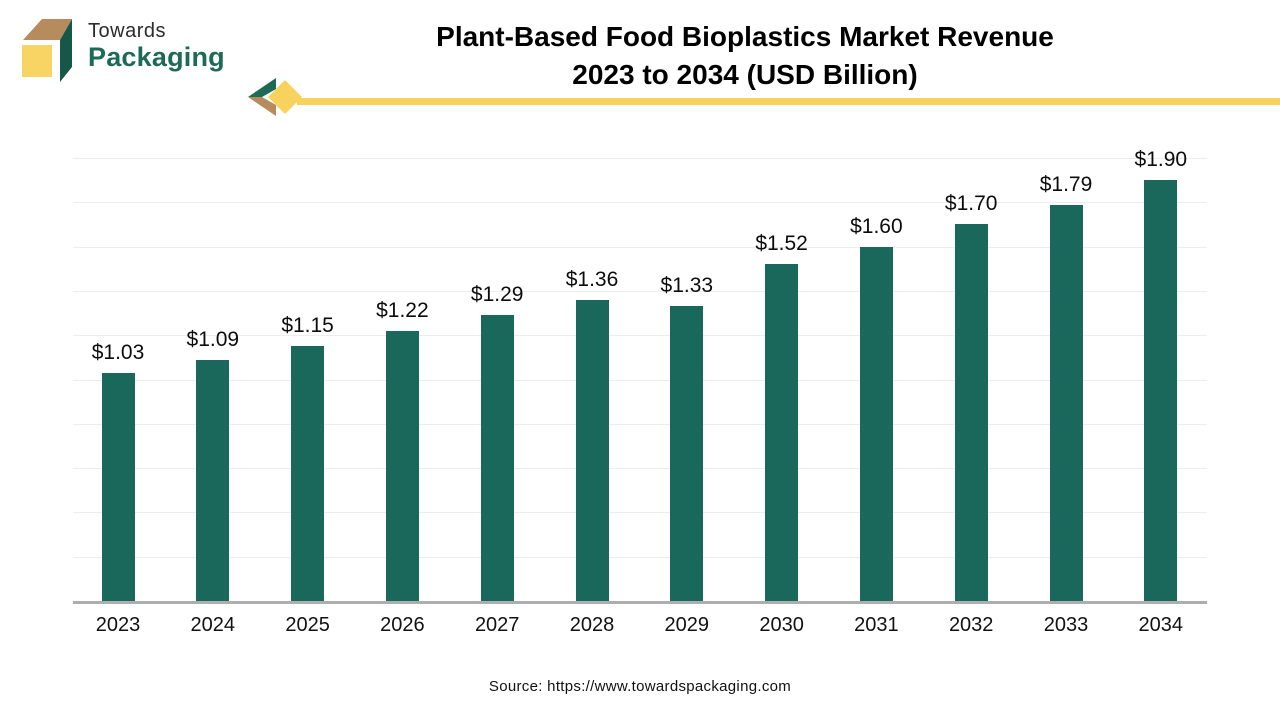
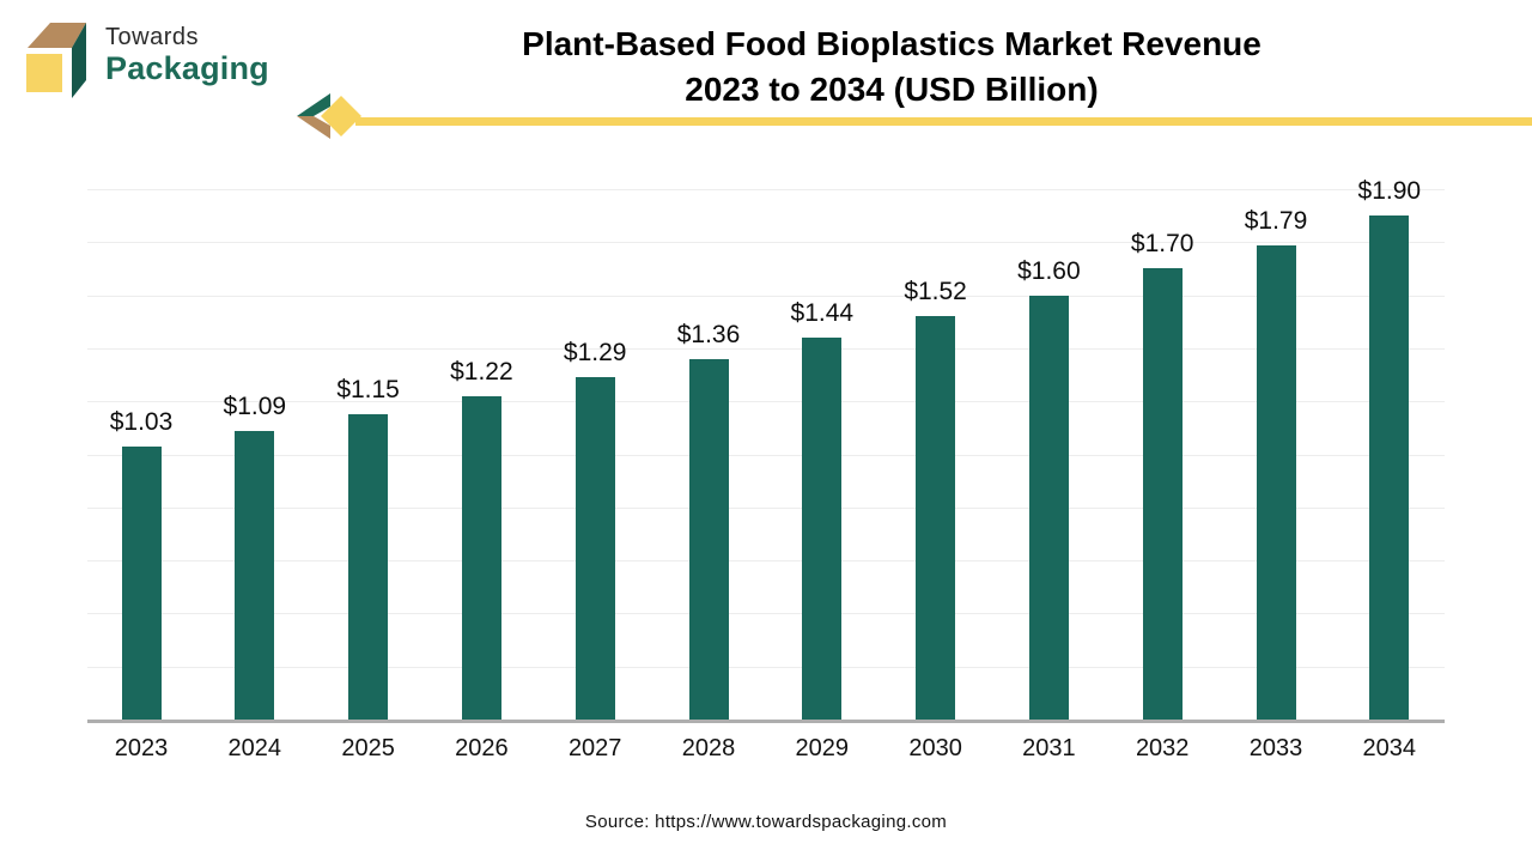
2029: $1.33 -> $1.44
